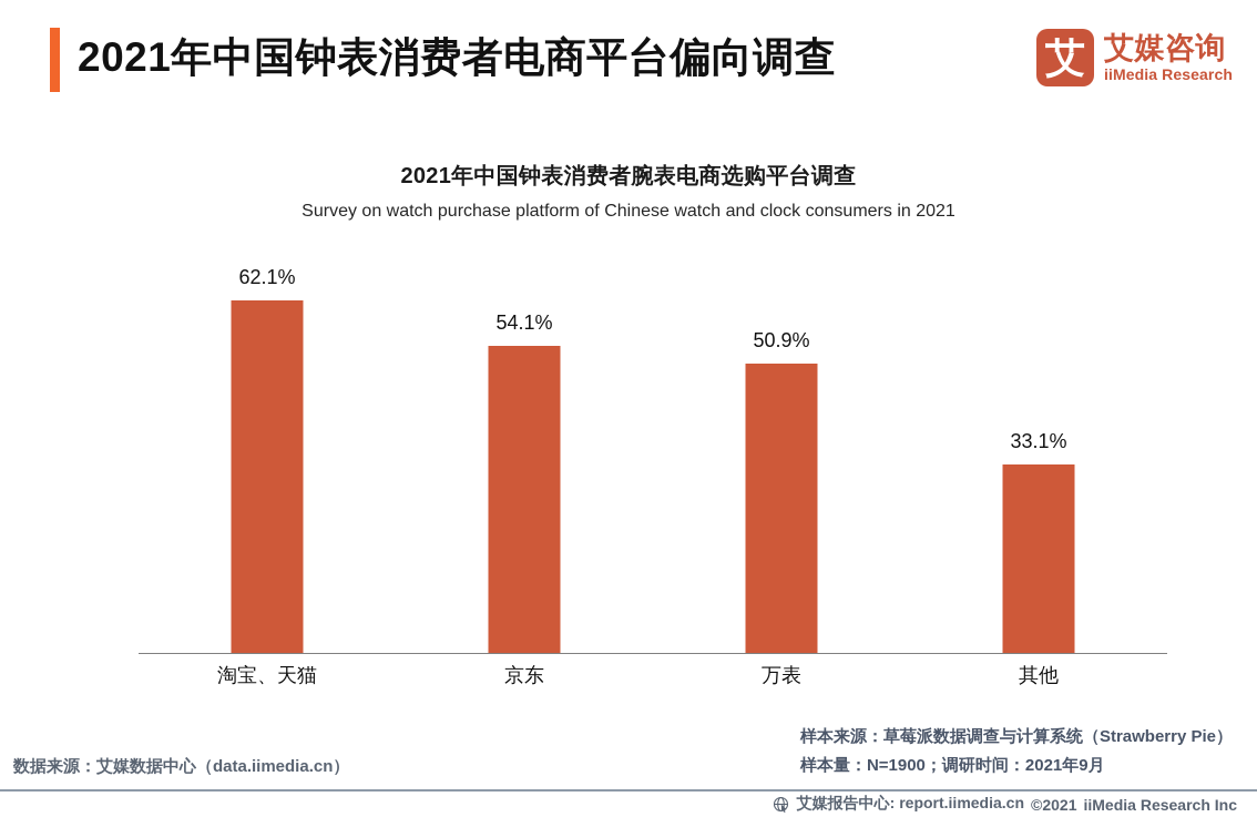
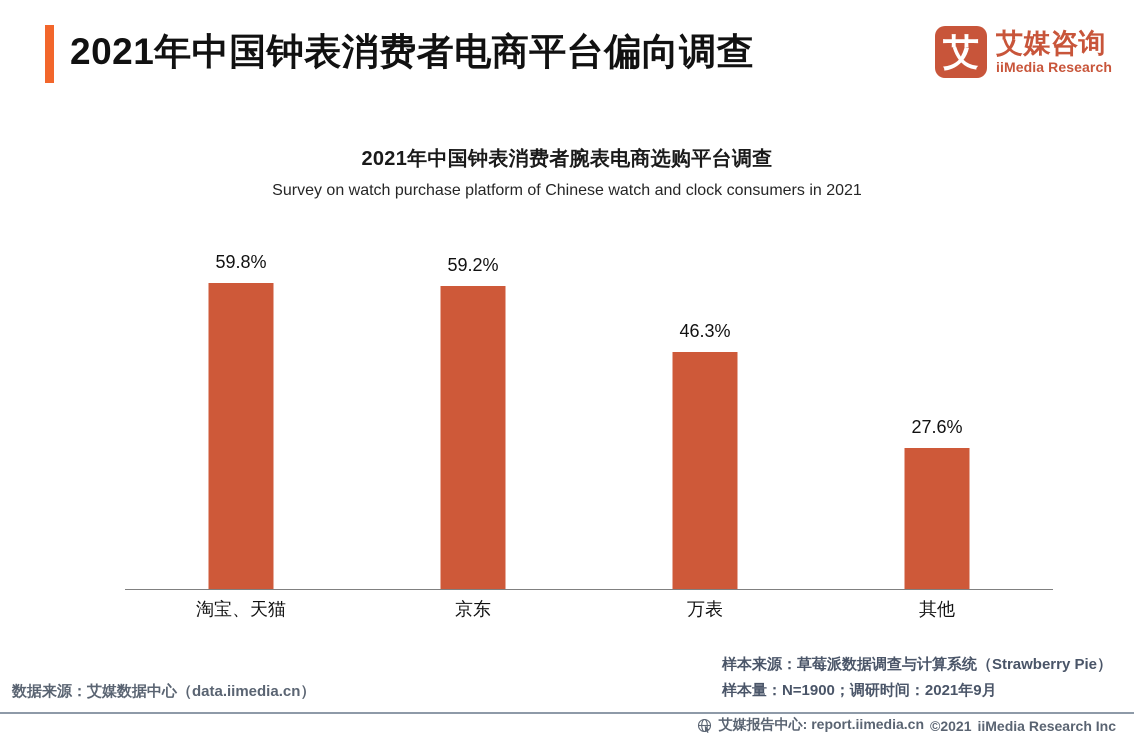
淘宝、天猫: 62.1% -> 59.8%
京东: 54.1% -> 59.2%
万表: 50.9% -> 46.3%
其他: 33.1% -> 27.6%
